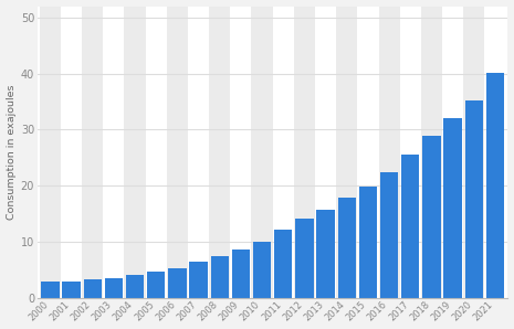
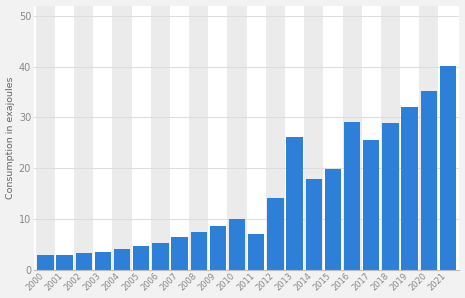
2011: 12.2 -> 7.0
2013: 15.7 -> 26.2
2016: 22.3 -> 29.0
